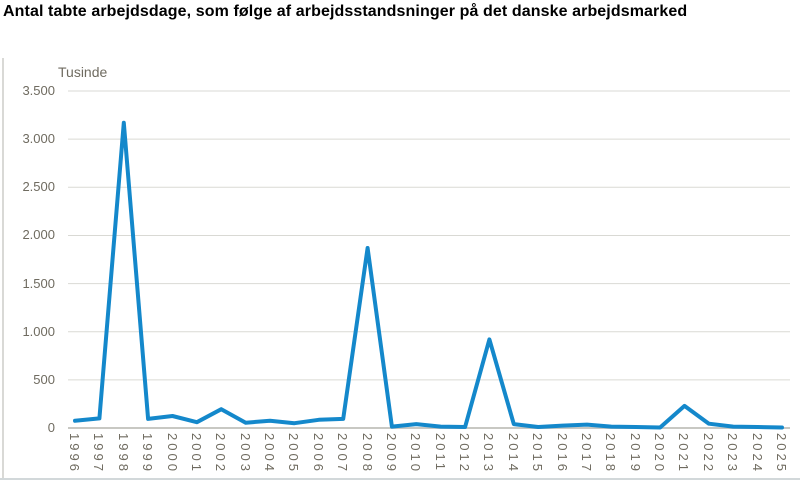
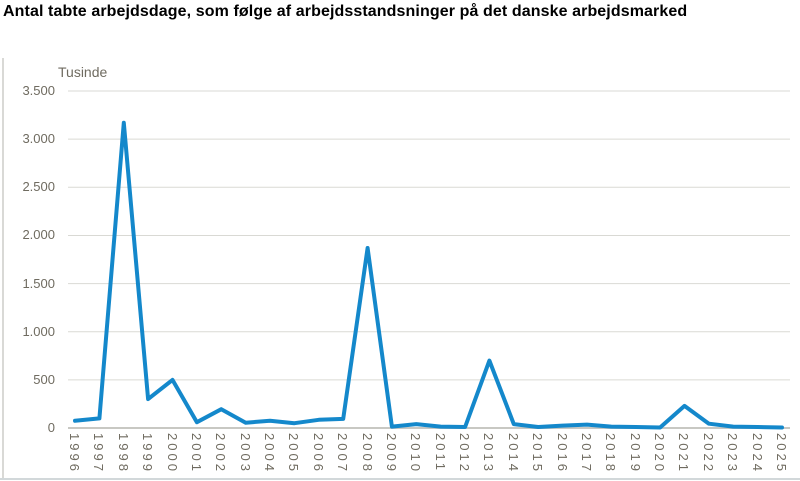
1999: 100 -> 300
2000: 100 -> 500
2013: 900 -> 700
